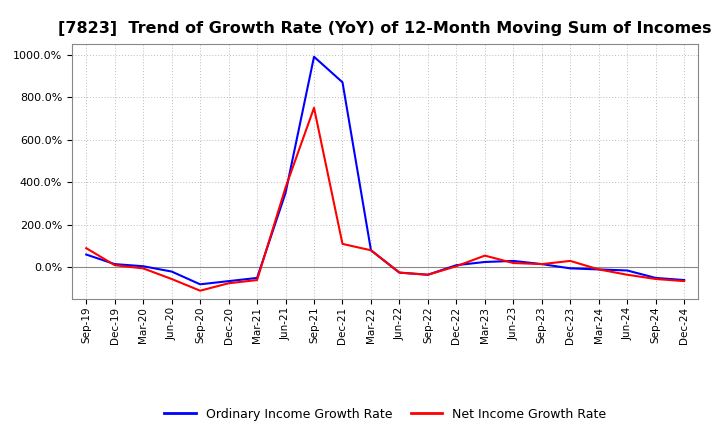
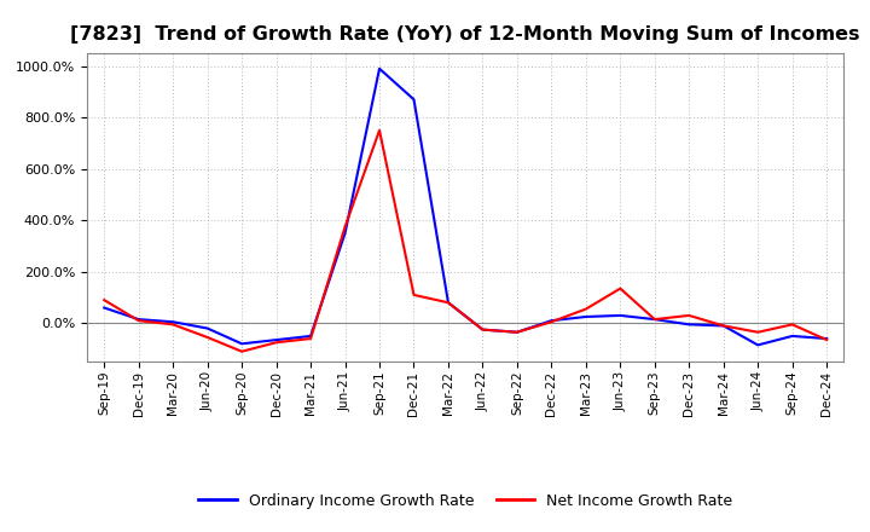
Net Income Growth Rate/Jun-23: 20% -> 135%
Ordinary Income Growth Rate/Jun-24: -15% -> -85%
Net Income Growth Rate/Sep-24: -55% -> -5%
